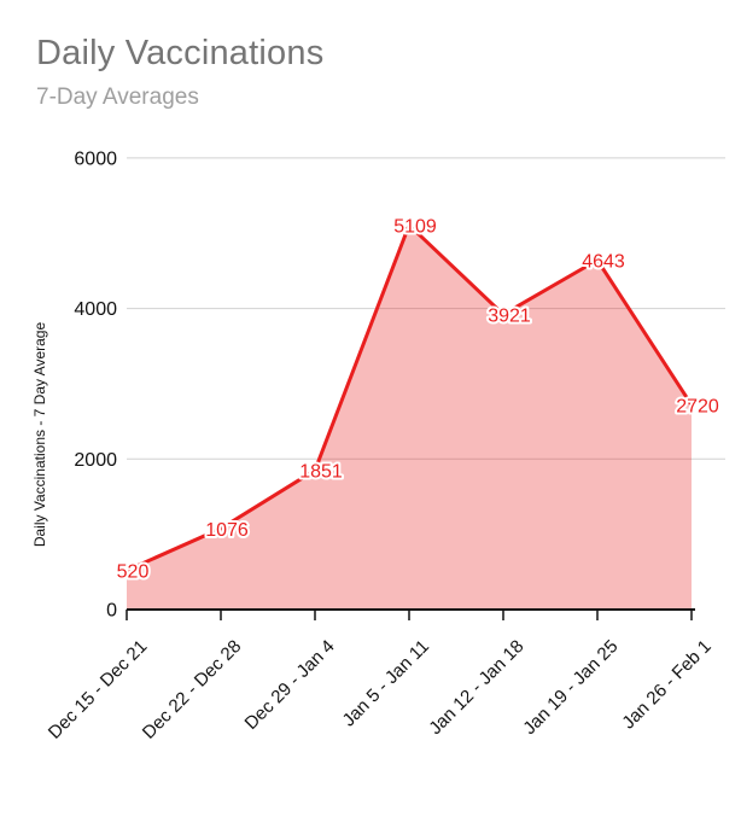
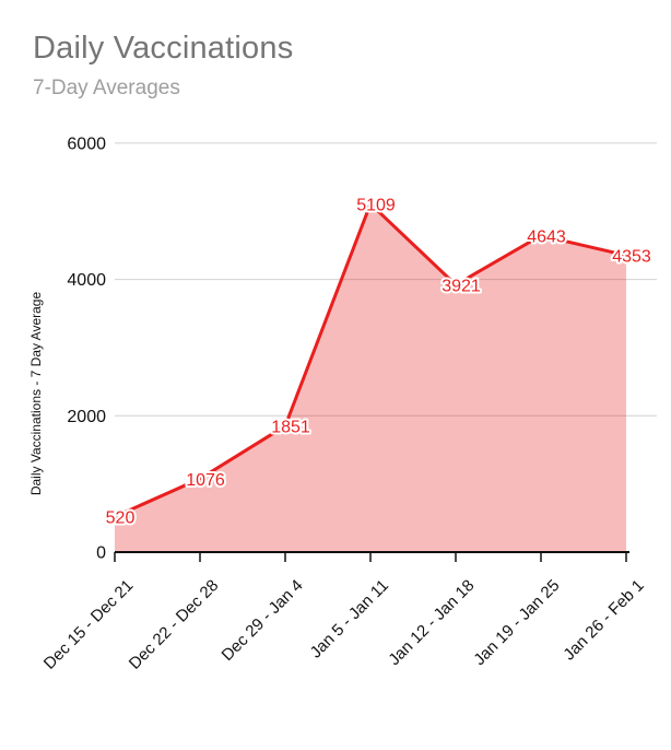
Jan 26 - Feb 1: 2720 -> 4353
